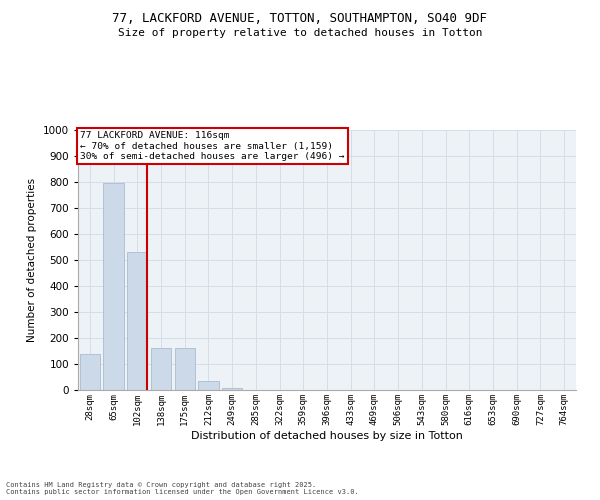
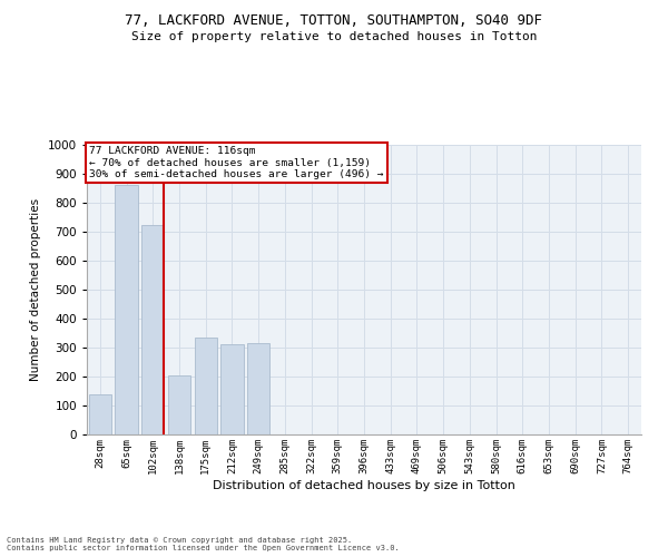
65sqm: 796 -> 860
102sqm: 530 -> 725
138sqm: 163 -> 205
175sqm: 163 -> 335
212sqm: 35 -> 310
249sqm: 8 -> 315
